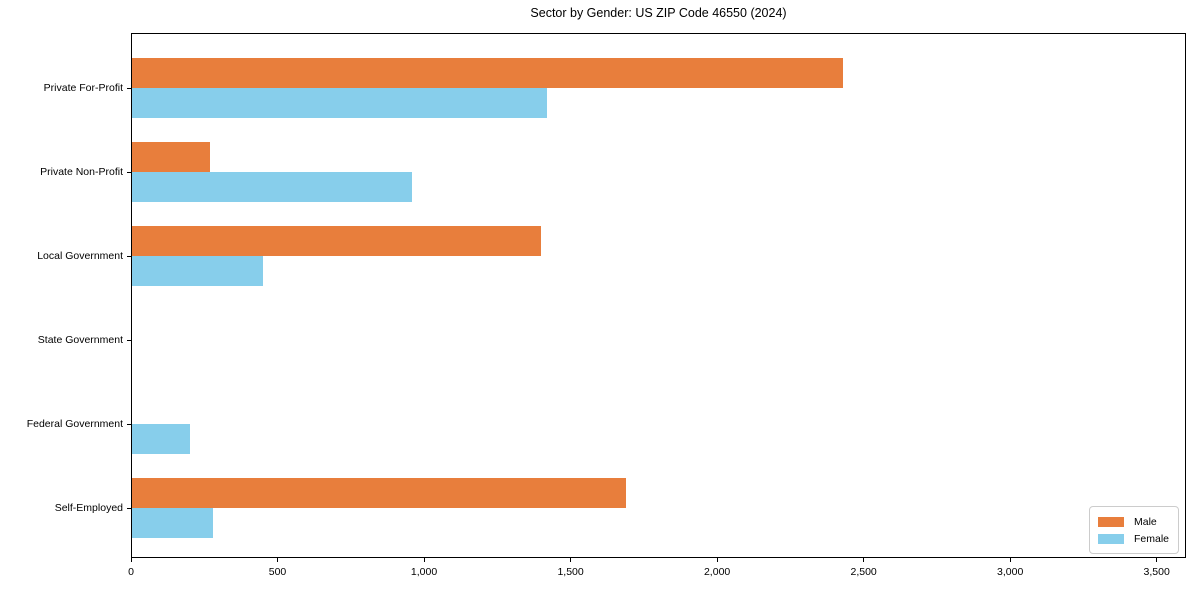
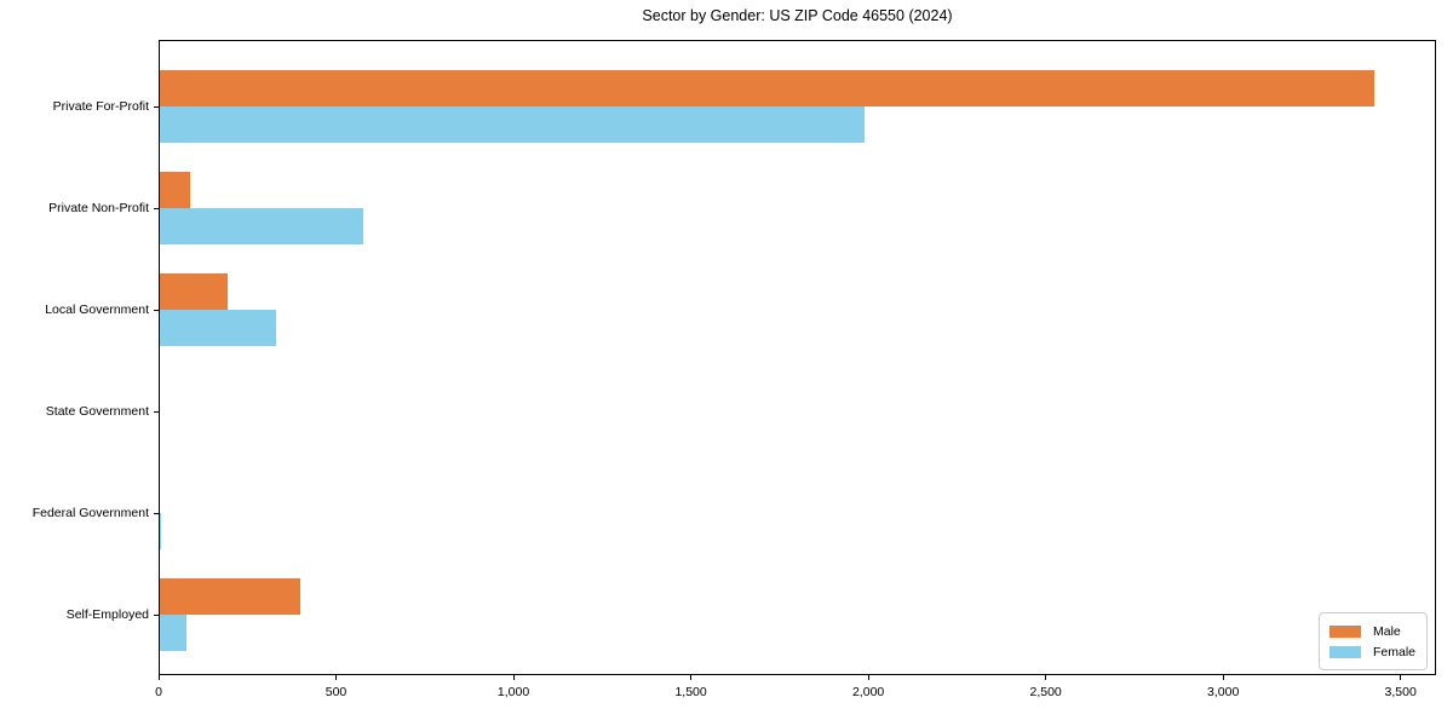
Male/Private For-Profit: 2430 -> 3420
Female/Private For-Profit: 1420 -> 1990
Male/Private Non-Profit: 270 -> 90
Female/Private Non-Profit: 960 -> 580
Male/Local Government: 1400 -> 200
Female/Local Government: 450 -> 330
Female/Federal Government: 200 -> 10
Male/Self-Employed: 1690 -> 400
Female/Self-Employed: 280 -> 80
